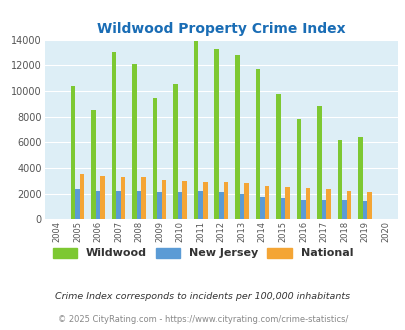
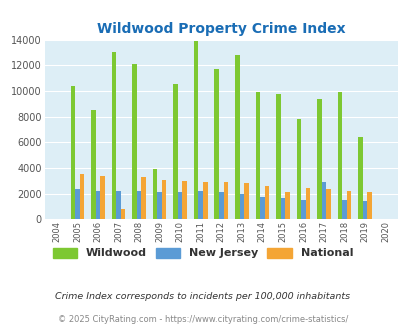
National/2007: 3300 -> 800
Wildwood/2009: 9400 -> 3900
Wildwood/2012: 13200 -> 11700
Wildwood/2014: 11700 -> 9900
National/2015: 2600 -> 2100
Wildwood/2017: 8800 -> 9400
New Jersey/2017: 1600 -> 2900
Wildwood/2018: 6200 -> 9900
